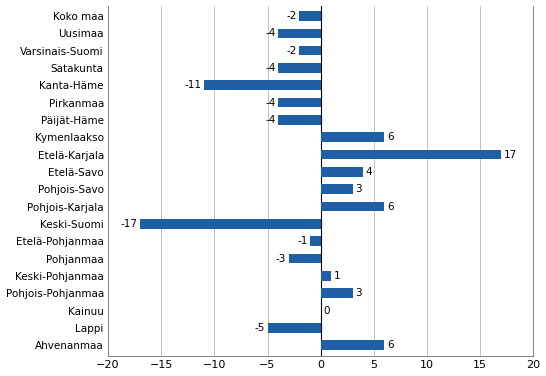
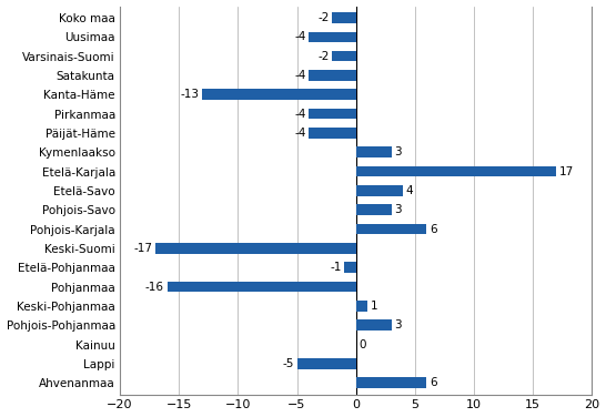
Kanta-Häme: -11 -> -13
Kymenlaakso: 6 -> 3
Pohjanmaa: -3 -> -16
